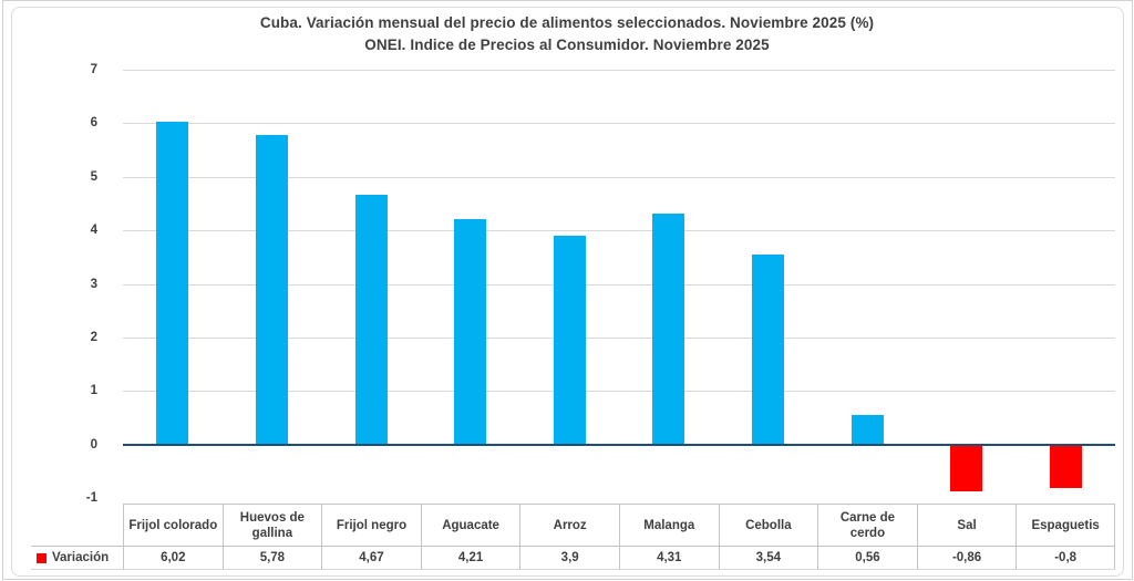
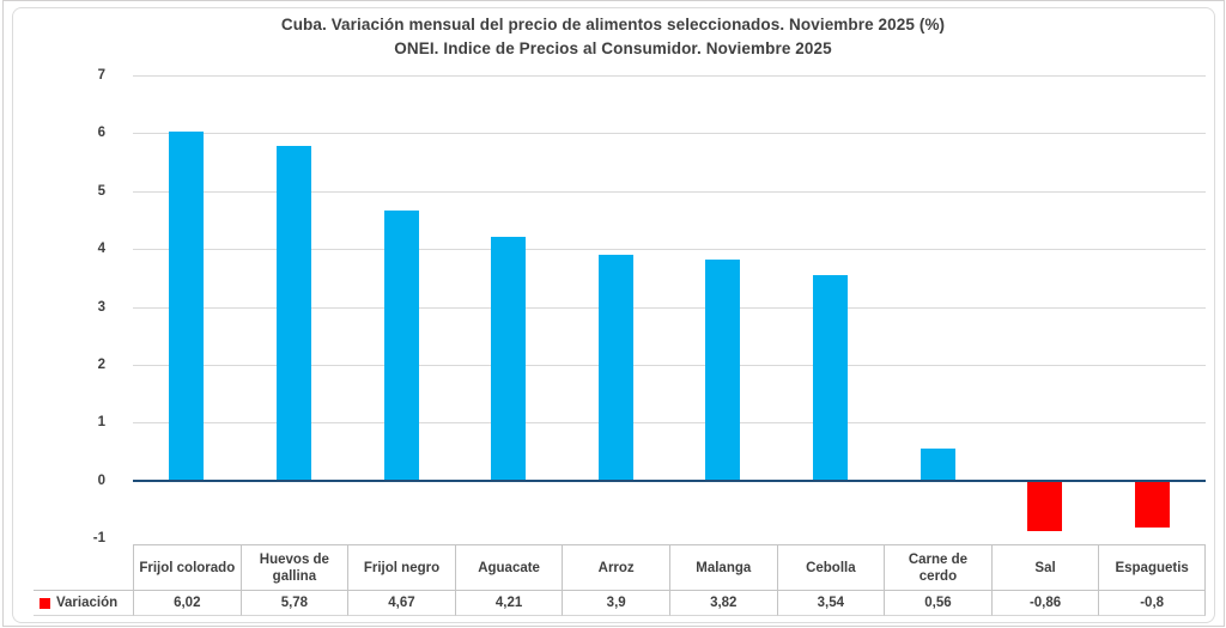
Malanga: 4,31 -> 3,82
